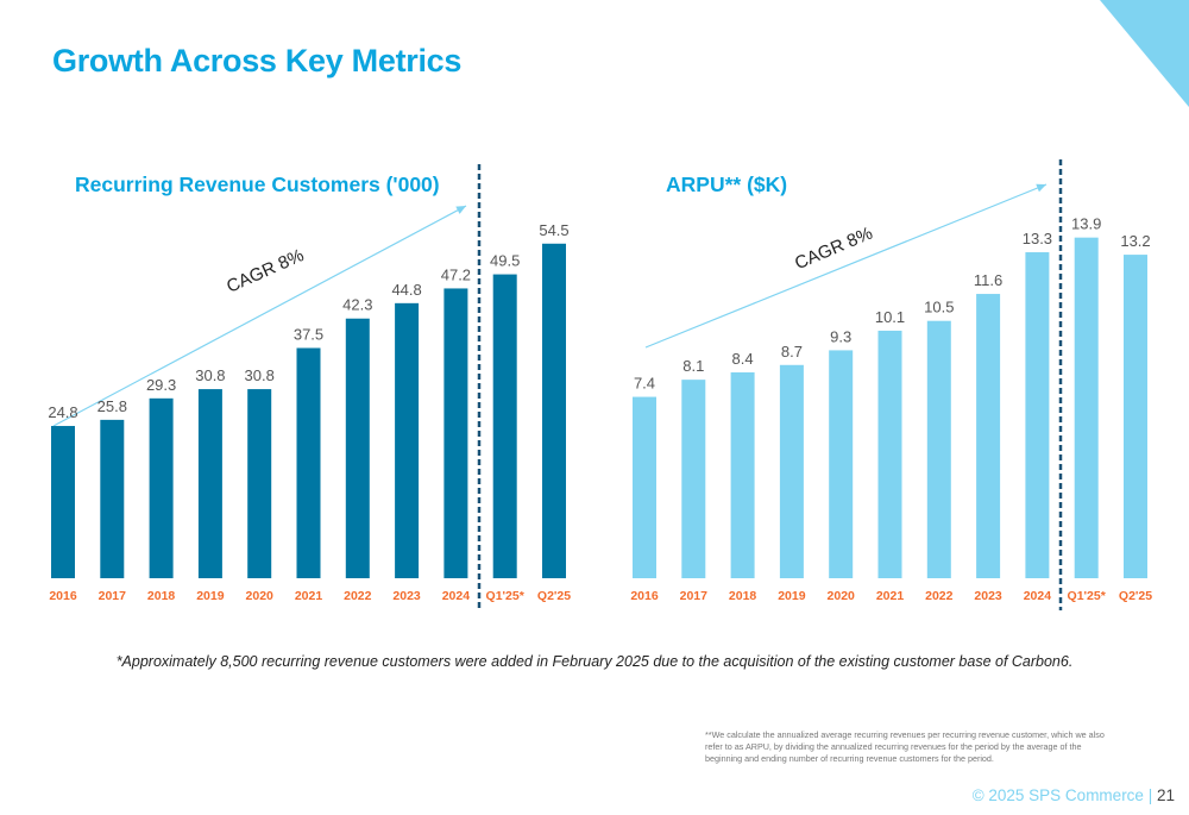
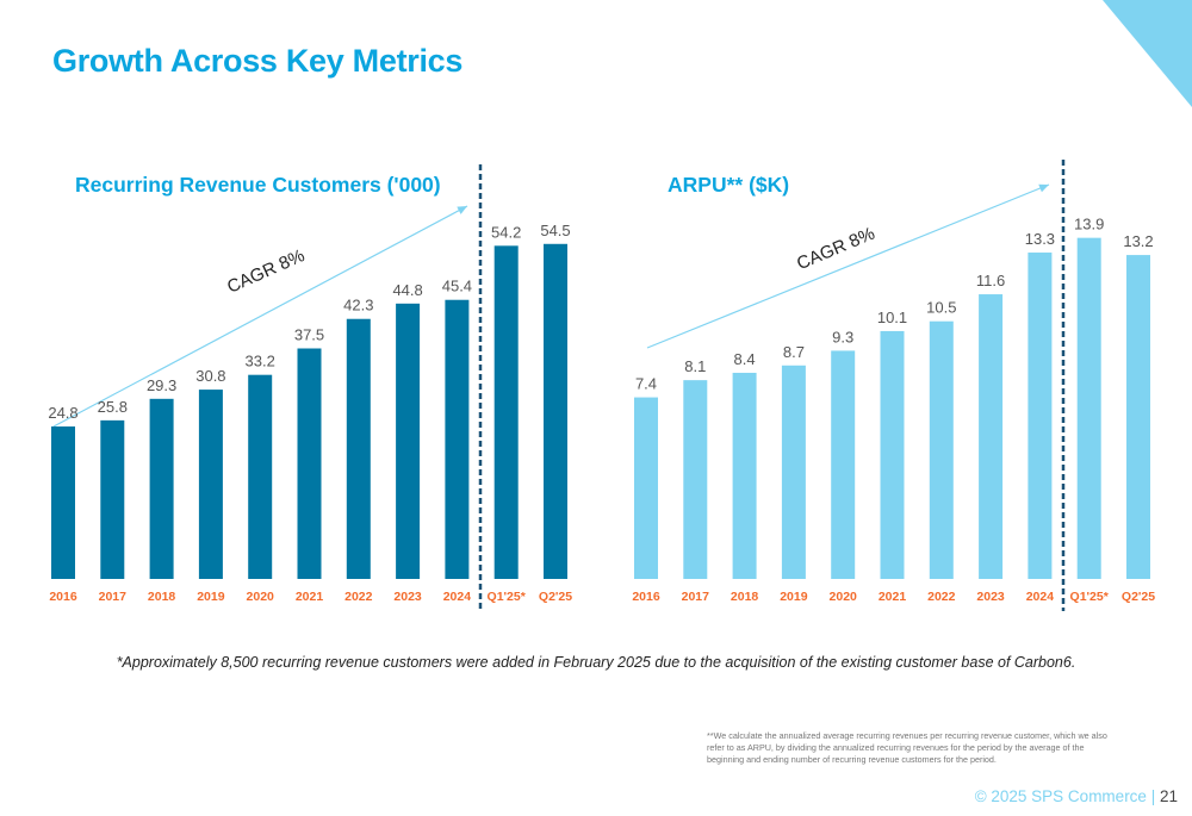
Recurring Revenue Customers ('000)/2020: 30.8 -> 33.2
Recurring Revenue Customers ('000)/2024: 47.2 -> 45.4
Recurring Revenue Customers ('000)/Q1'25*: 49.5 -> 54.2
